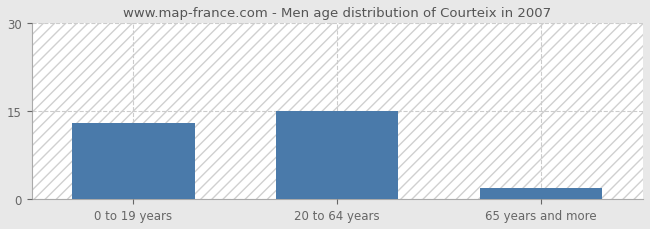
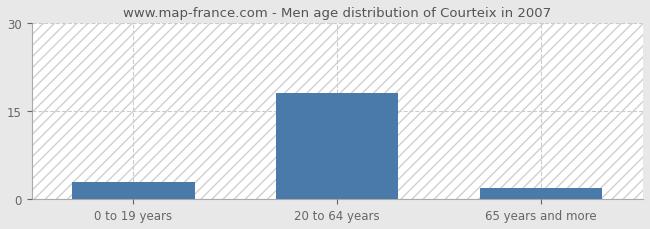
0 to 19 years: 13 -> 3
20 to 64 years: 15 -> 18
